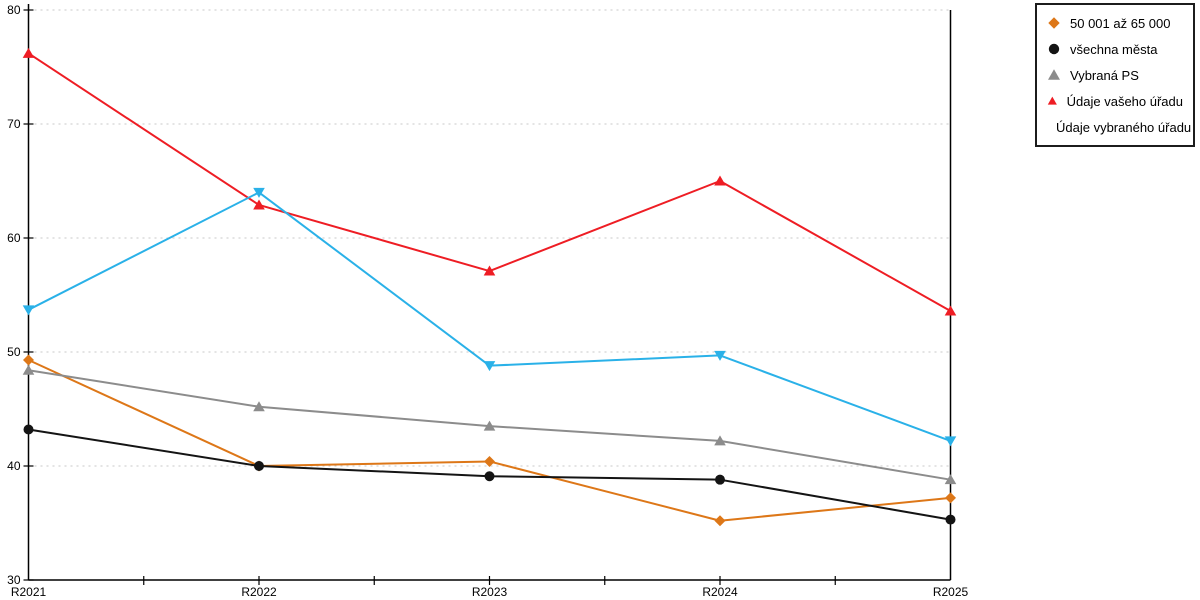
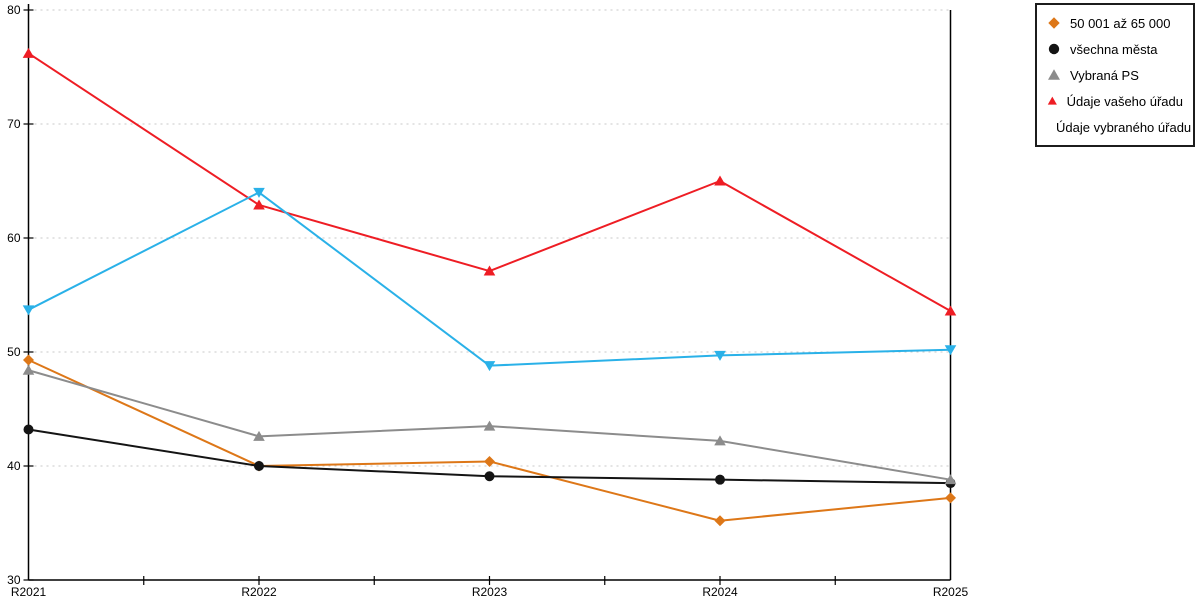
Vybraná PS/R2022: 45.2 -> 42.6
všechna města/R2025: 35.3 -> 38.5
Údaje vybraného úřadu/R2025: 42.2 -> 50.2
